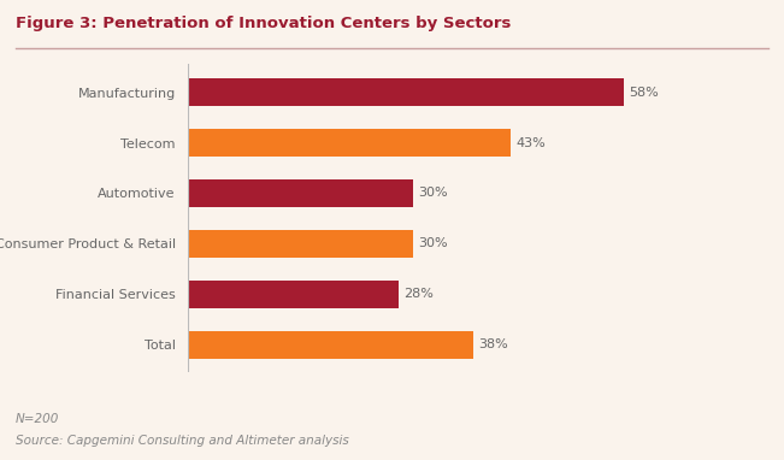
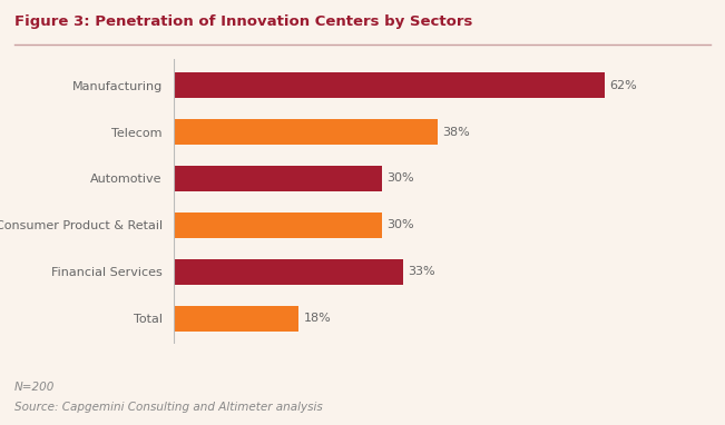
Manufacturing: 58% -> 62%
Telecom: 43% -> 38%
Financial Services: 28% -> 33%
Total: 38% -> 18%
